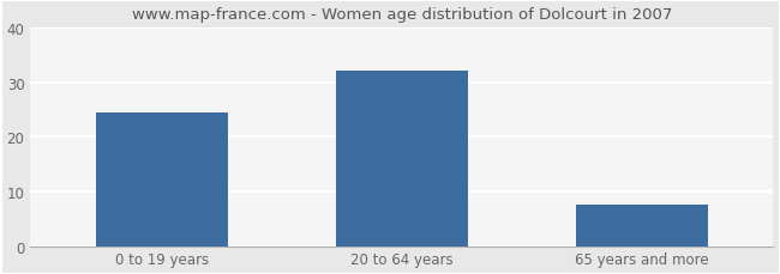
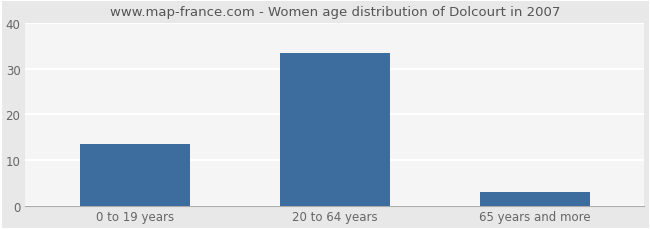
0 to 19 years: 24.5 -> 13.5
20 to 64 years: 32.0 -> 33.5
65 years and more: 7.5 -> 3.0
